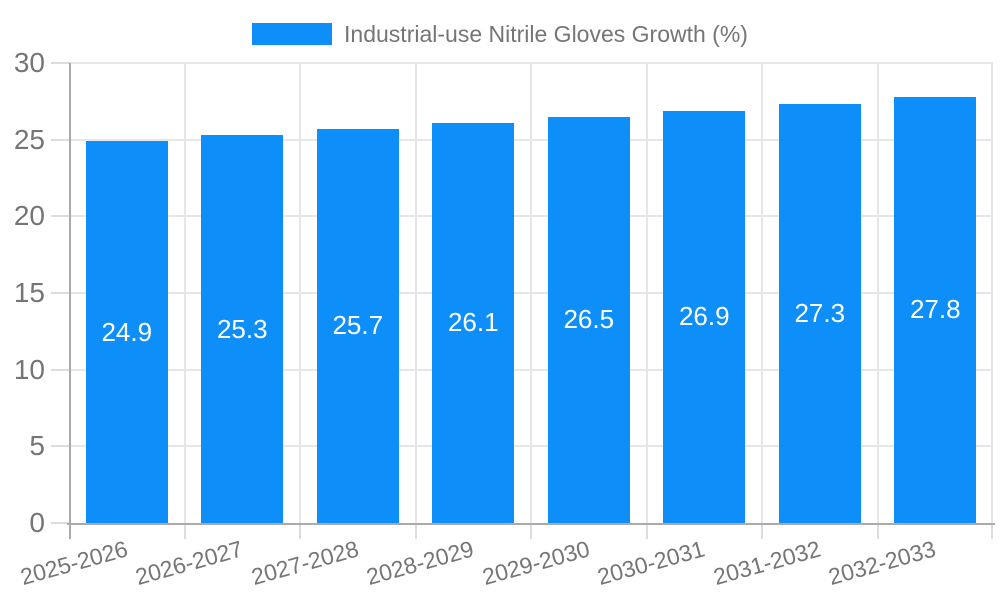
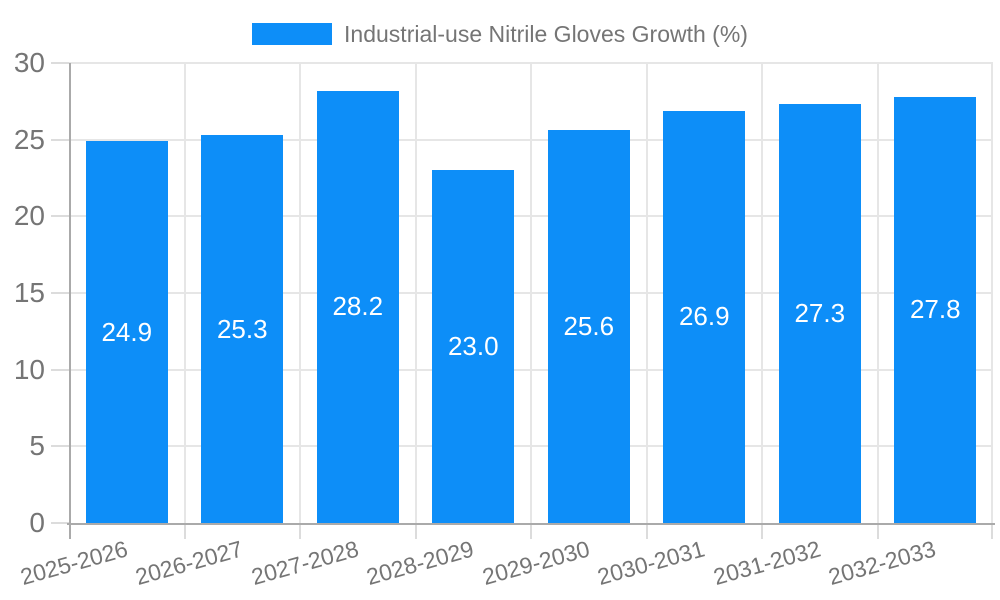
2027-2028: 25.7 -> 28.2
2028-2029: 26.1 -> 23.0
2029-2030: 26.5 -> 25.6
